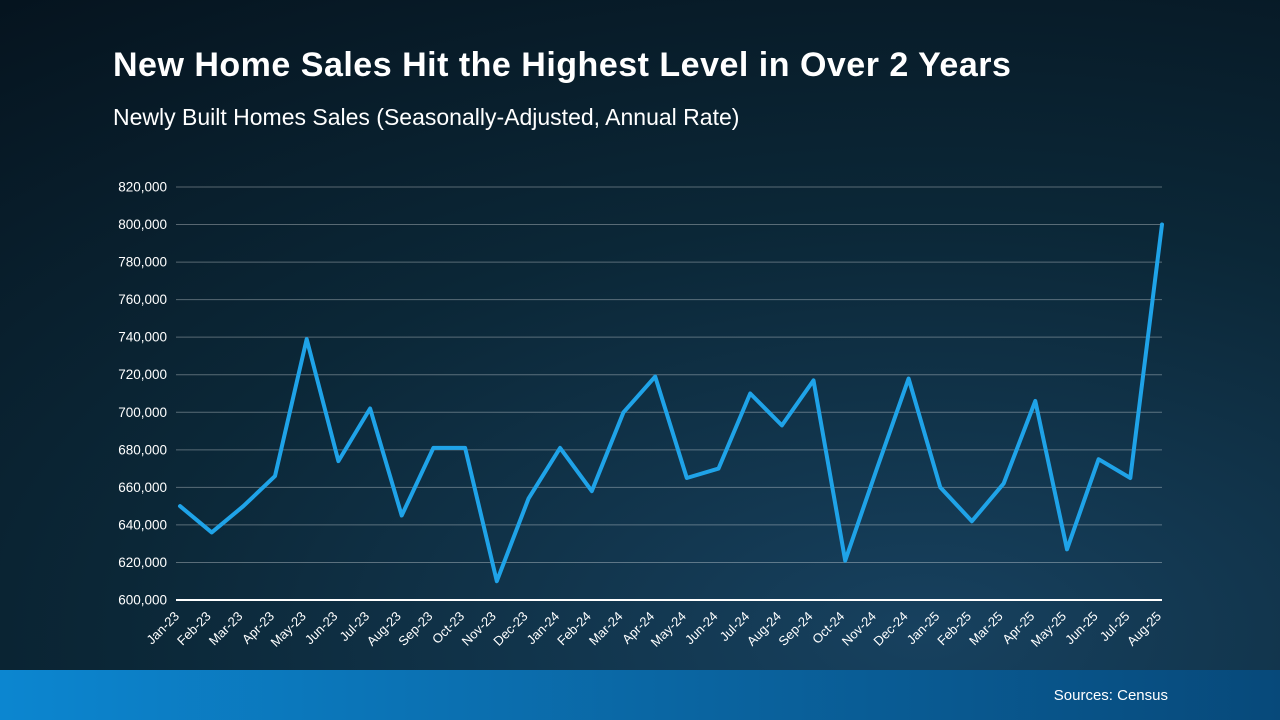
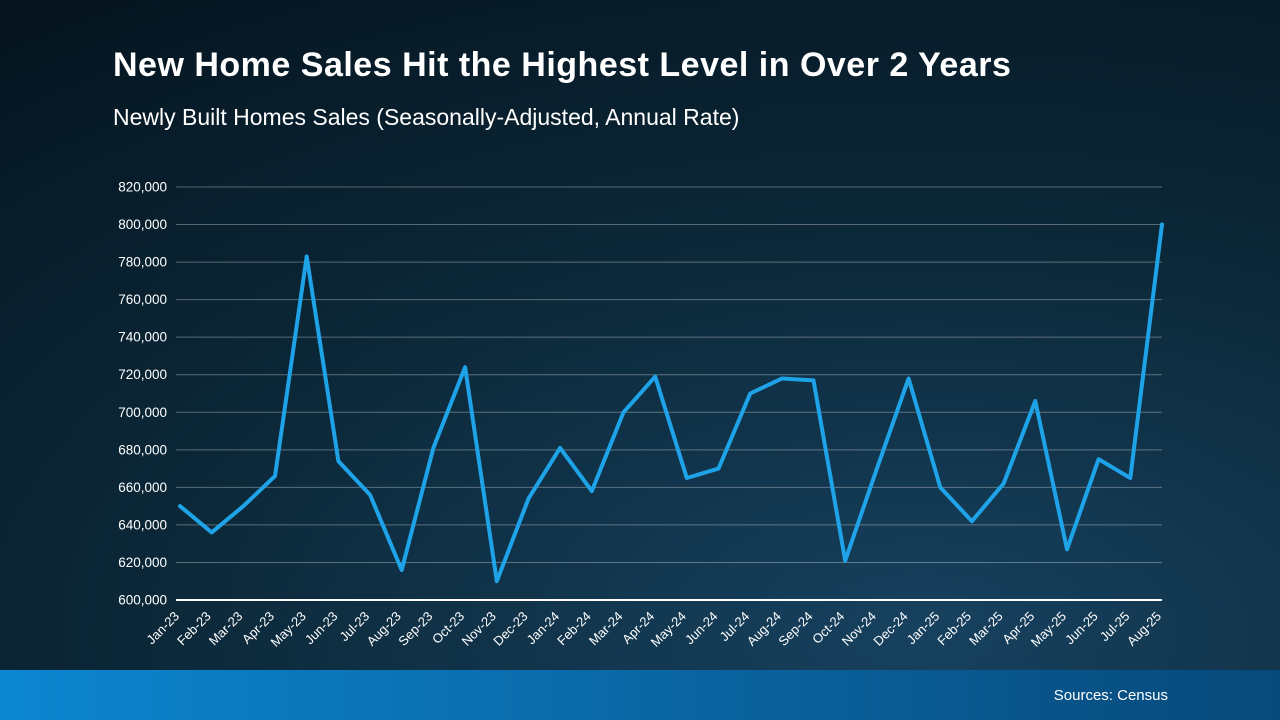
May-23: 739000 -> 783000
Jul-23: 702000 -> 656000
Aug-23: 645000 -> 616000
Oct-23: 681000 -> 724000
Aug-24: 693000 -> 718000
